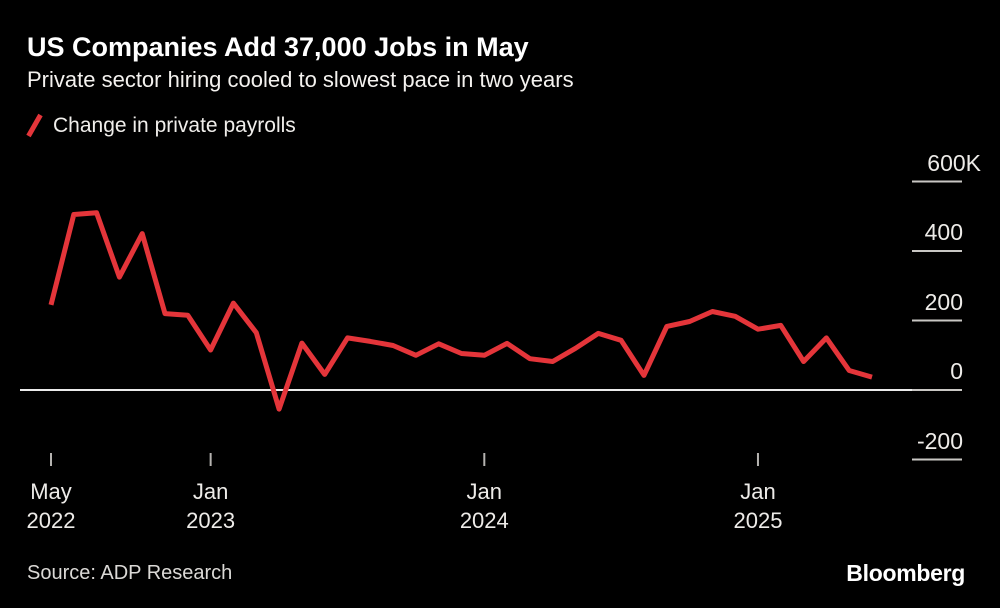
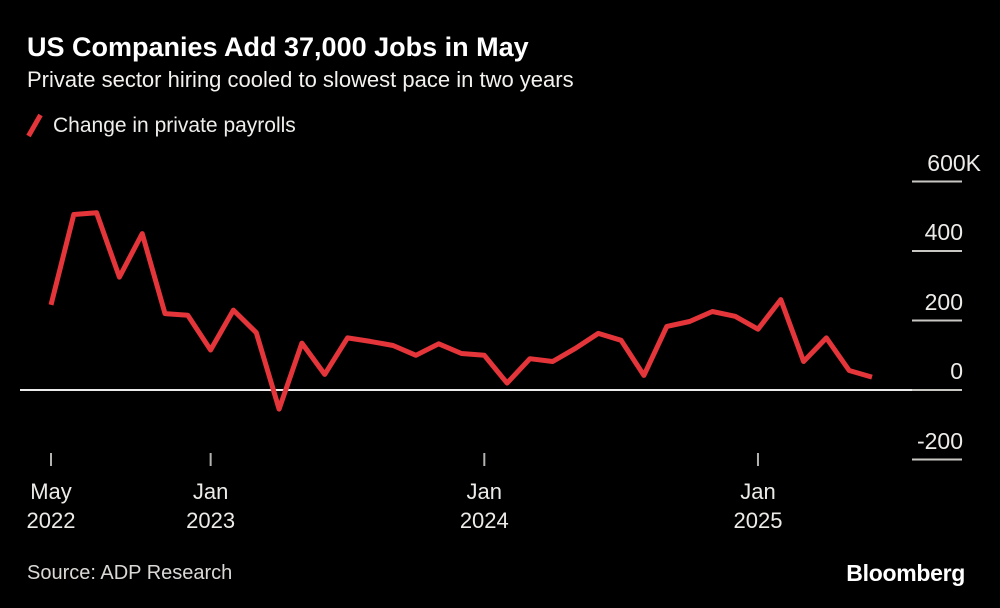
Jan 2023: 250 -> 230
Jan 2024: 130 -> 20
Jan 2025: 190 -> 260
